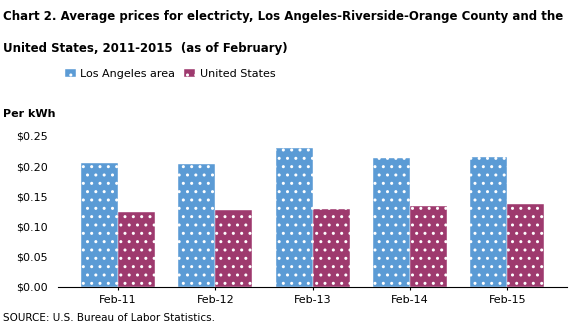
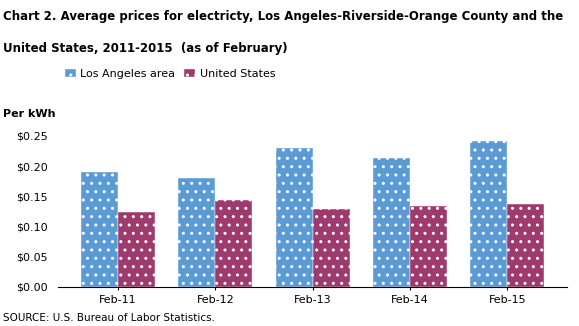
Los Angeles area/Feb-11: $0.205 -> $0.190
Los Angeles area/Feb-12: $0.203 -> $0.180
United States/Feb-12: $0.128 -> $0.144
Los Angeles area/Feb-15: $0.215 -> $0.242
